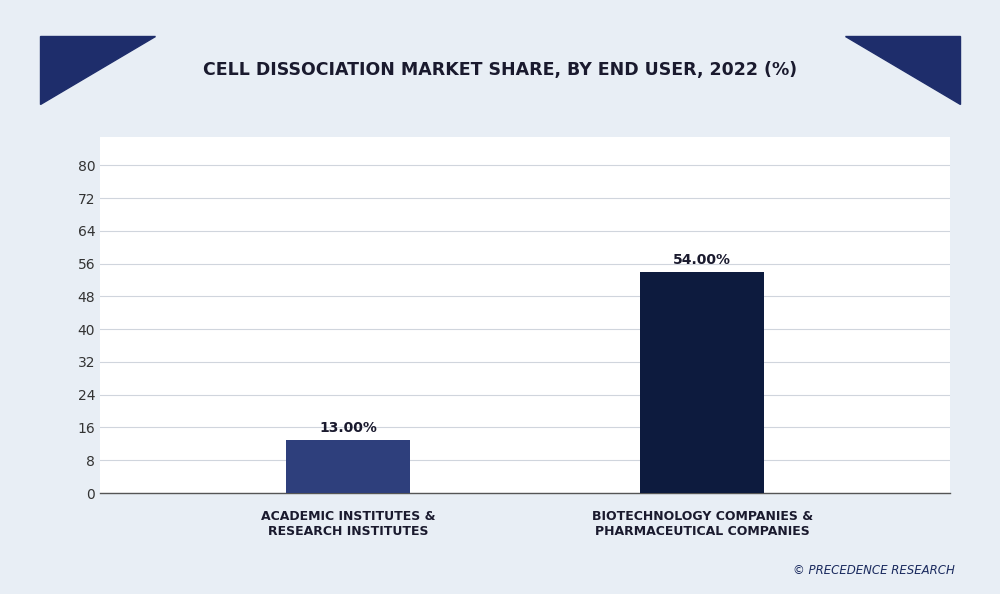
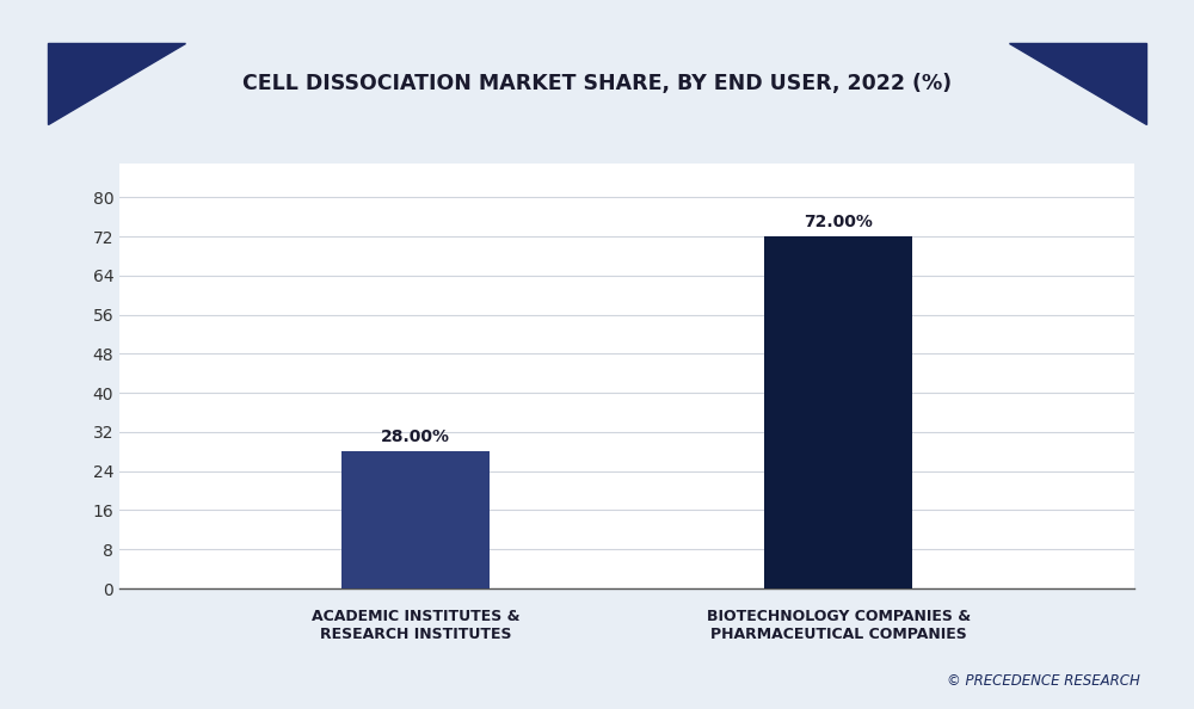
ACADEMIC INSTITUTES & RESEARCH INSTITUTES: 13.00% -> 28.00%
BIOTECHNOLOGY COMPANIES & PHARMACEUTICAL COMPANIES: 54.00% -> 72.00%
